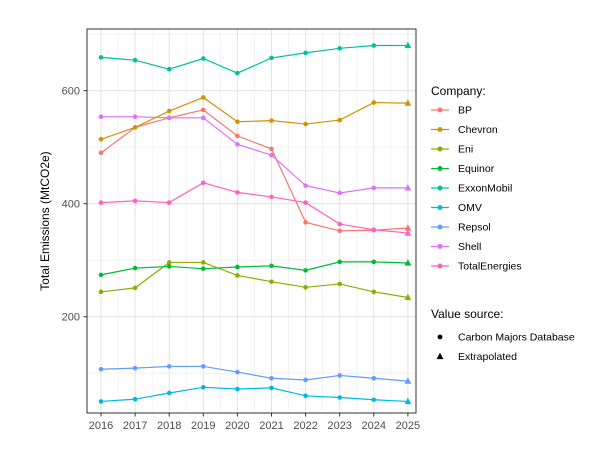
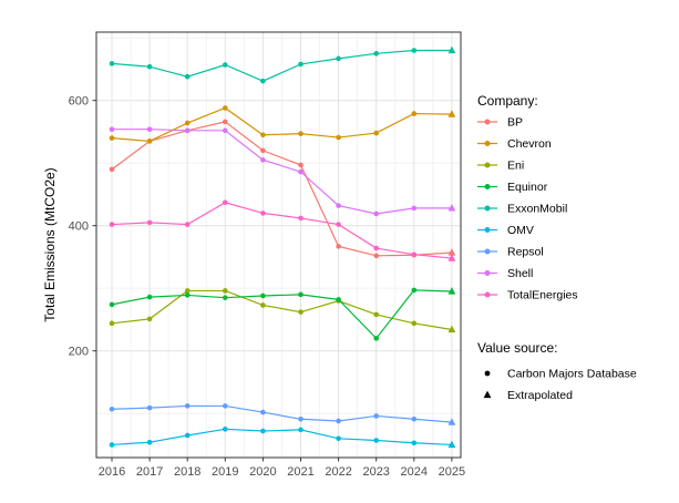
Chevron/2016: 510 -> 540
Eni/2022: 250 -> 280
Equinor/2023: 300 -> 220
